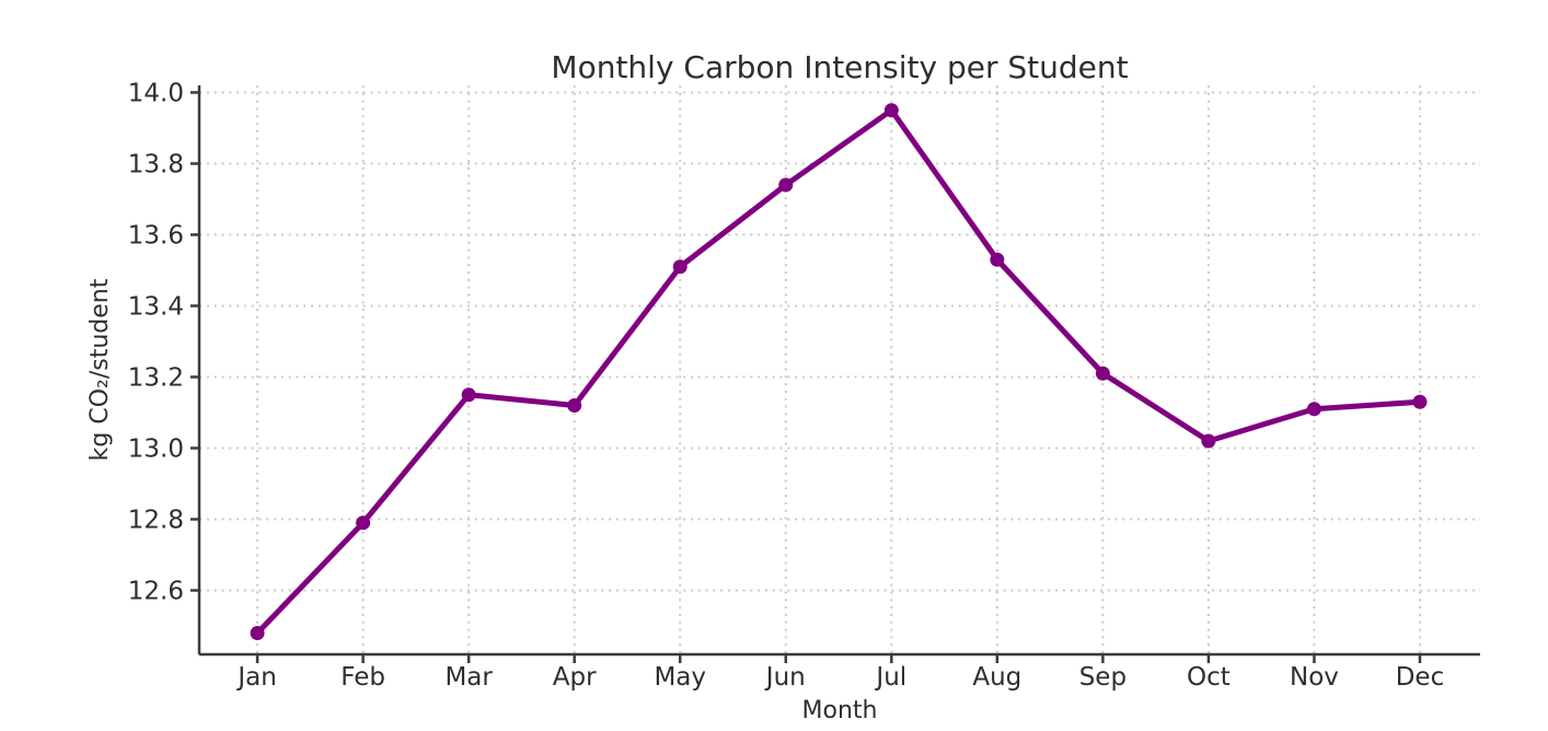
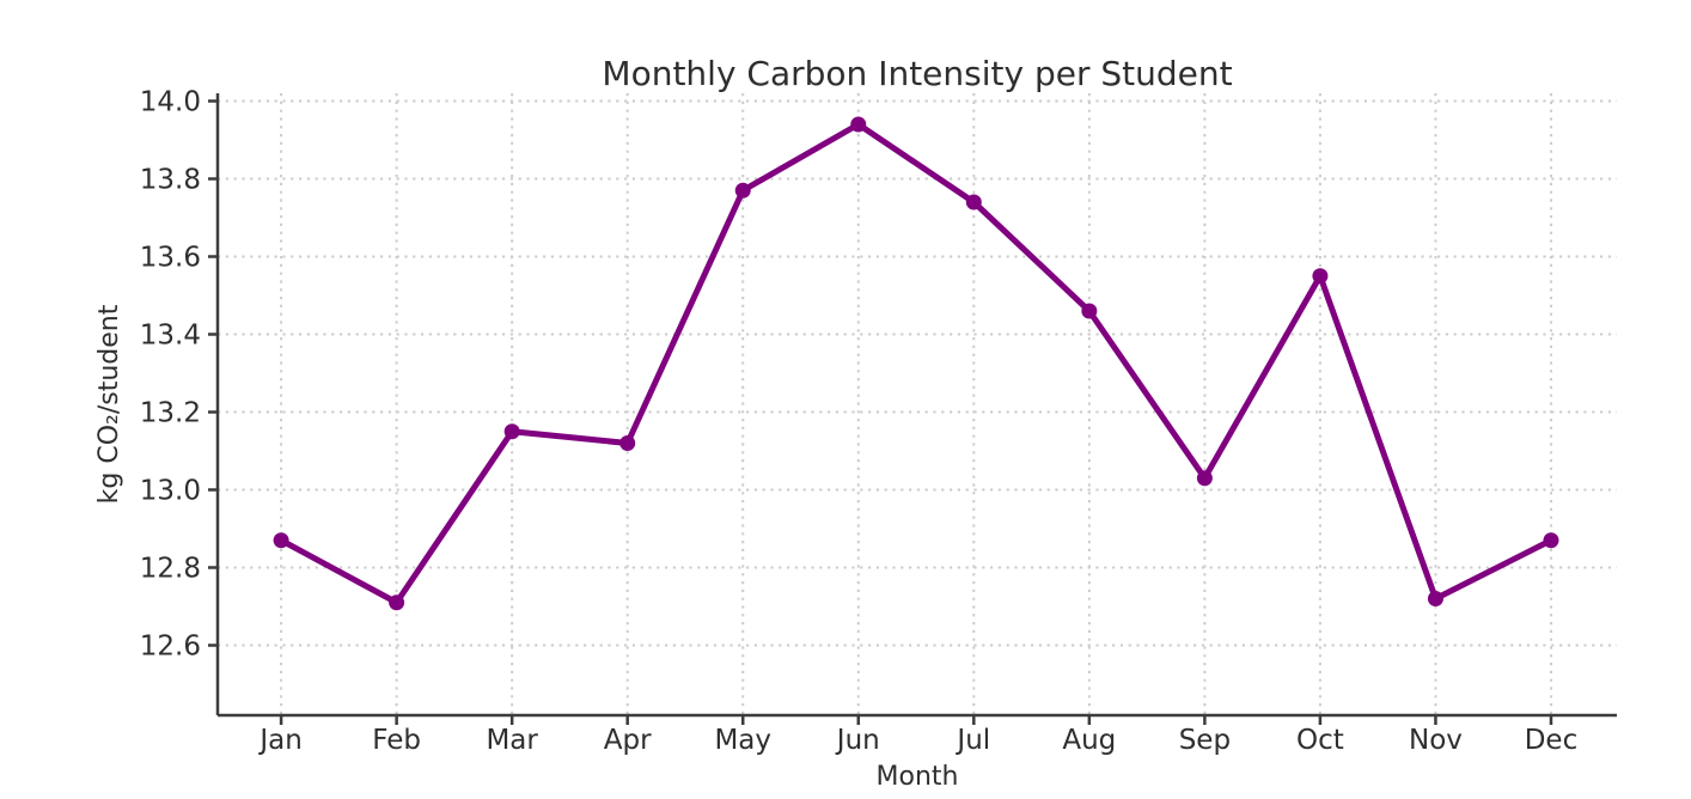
Jan: 12.48 -> 12.87
Feb: 12.79 -> 12.71
May: 13.51 -> 13.77
Jun: 13.74 -> 13.94
Jul: 13.95 -> 13.74
Aug: 13.53 -> 13.46
Sep: 13.21 -> 13.03
Oct: 13.02 -> 13.55
Nov: 13.11 -> 12.72
Dec: 13.13 -> 12.87
